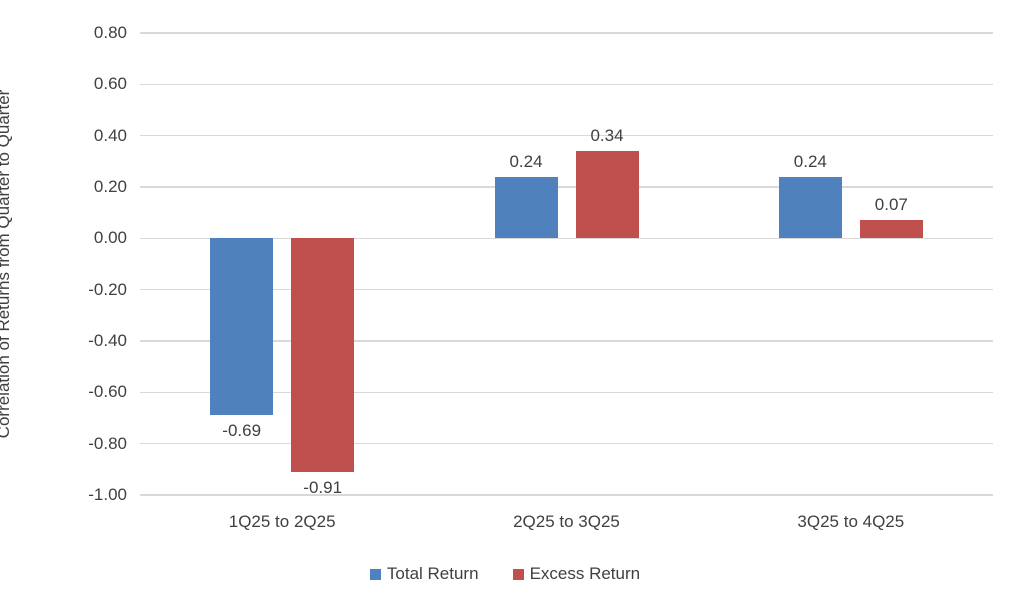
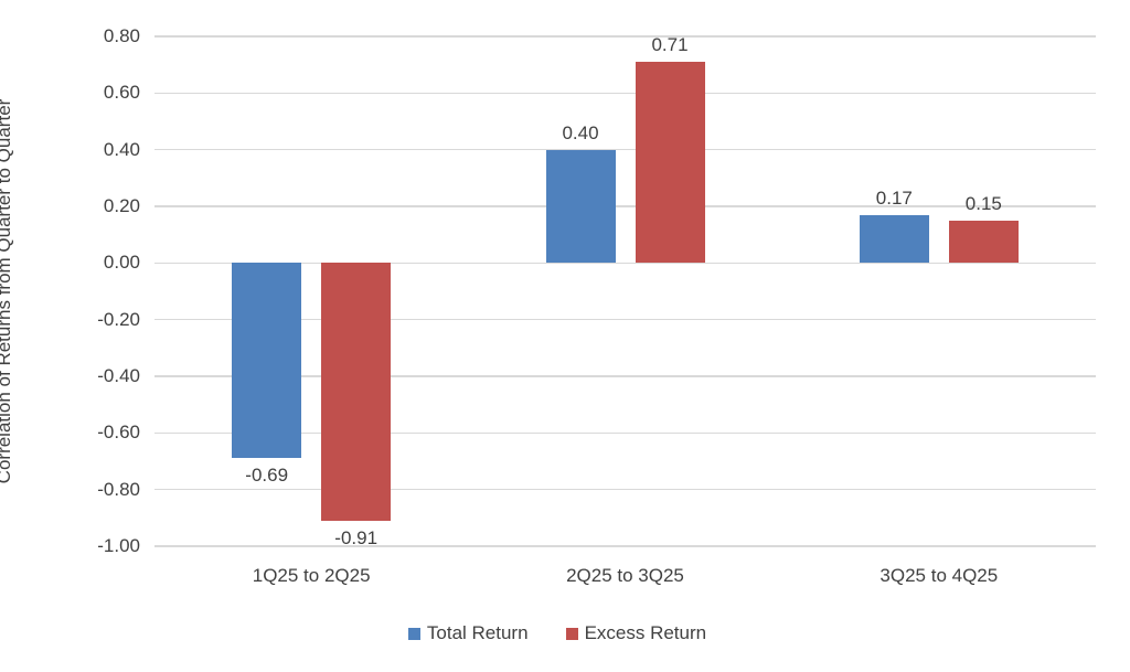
Total Return/2Q25 to 3Q25: 0.24 -> 0.40
Excess Return/2Q25 to 3Q25: 0.34 -> 0.71
Total Return/3Q25 to 4Q25: 0.24 -> 0.17
Excess Return/3Q25 to 4Q25: 0.07 -> 0.15
